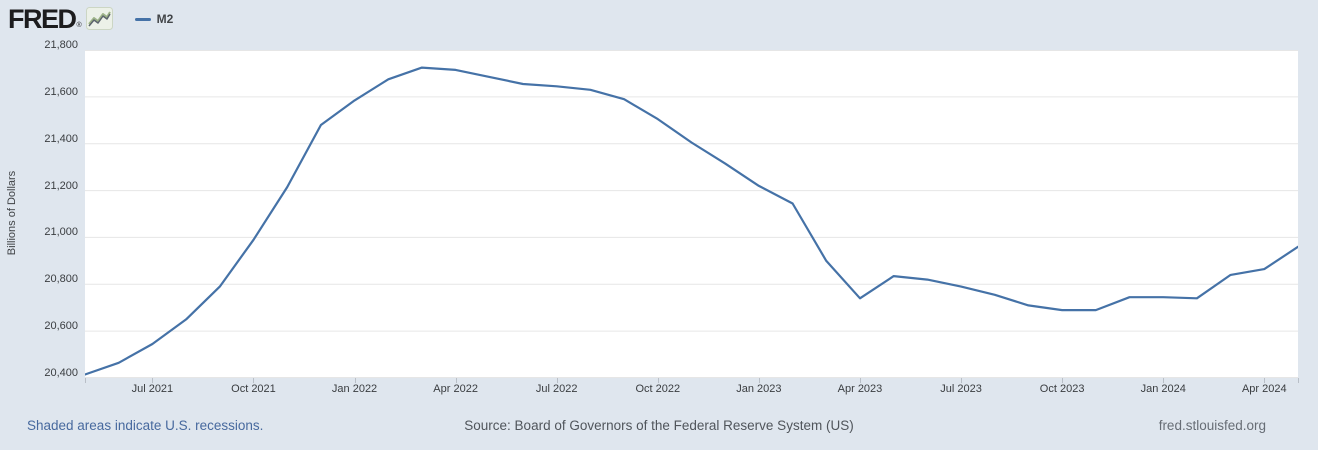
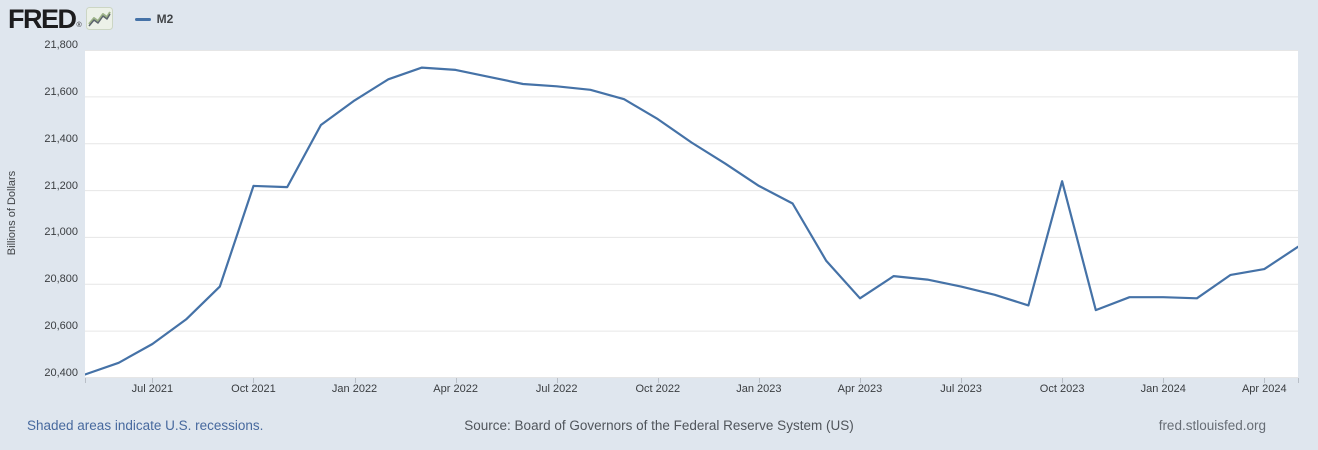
Oct 2021: 20990 -> 21220
Oct 2023: 20690 -> 21240
